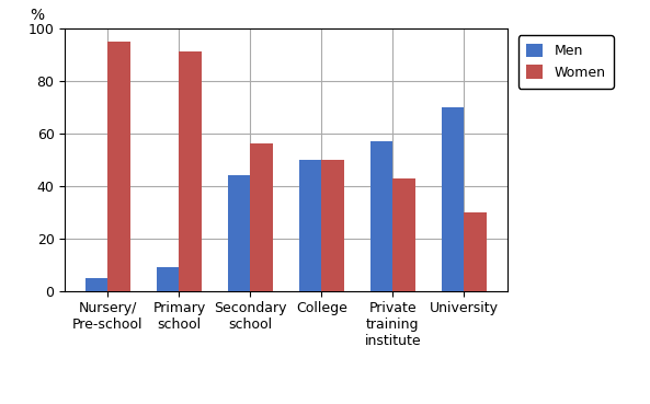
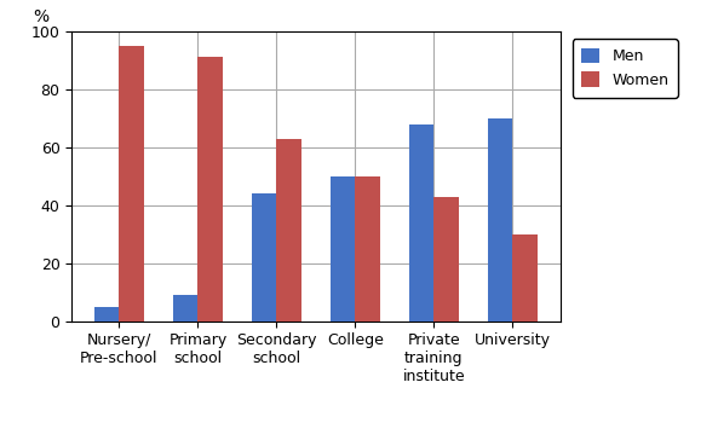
Women/Secondary school: 56 -> 63
Men/Private training institute: 57 -> 68
